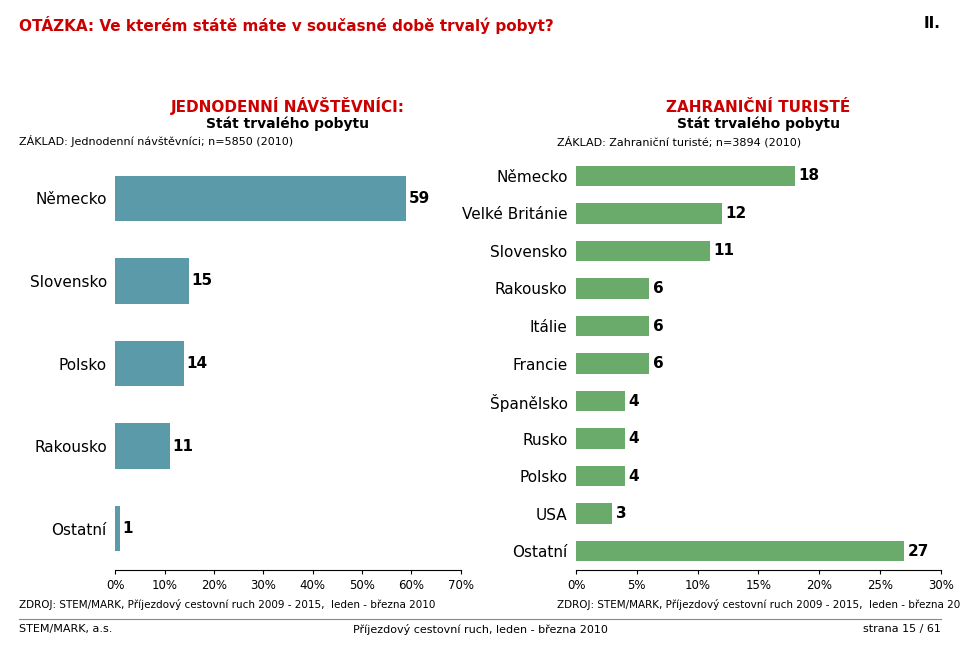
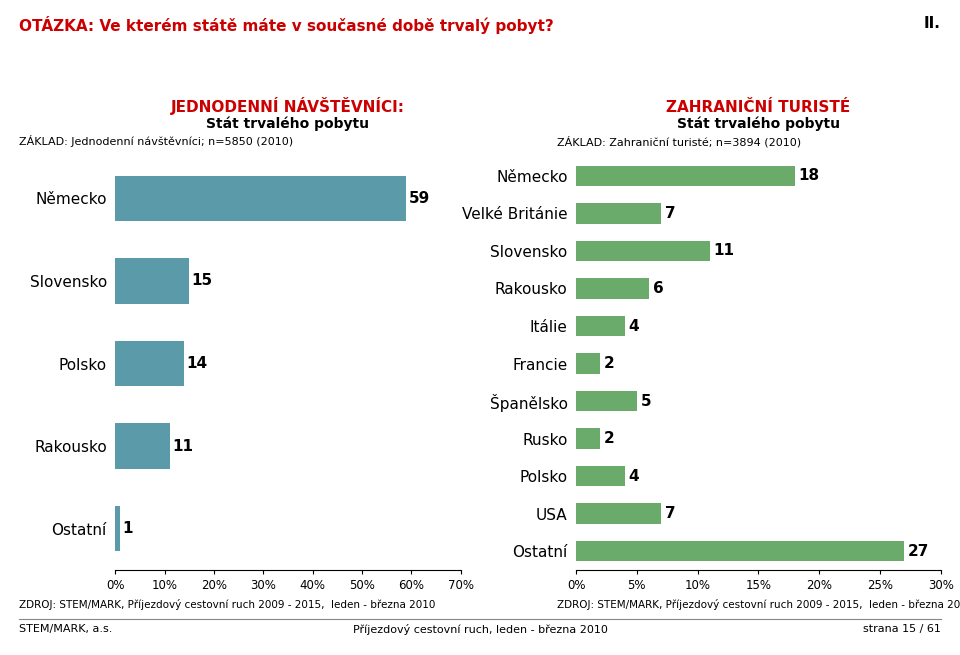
Velké Británie: 12 -> 7
Itálie: 6 -> 4
Francie: 6 -> 2
Španělsko: 4 -> 5
Rusko: 4 -> 2
USA: 3 -> 7
